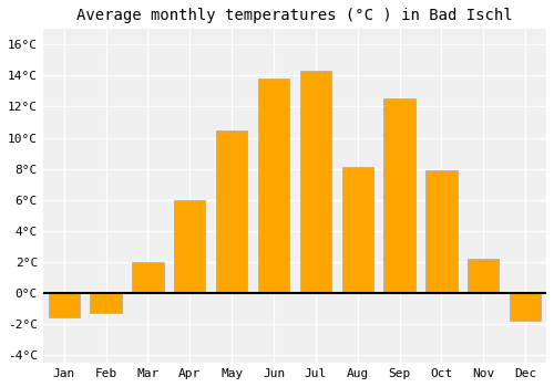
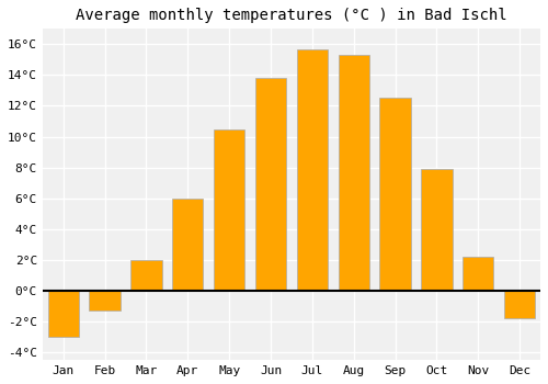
Jan: -1.6°C -> -3.0°C
Jul: 14.3°C -> 15.7°C
Aug: 8.1°C -> 15.3°C
